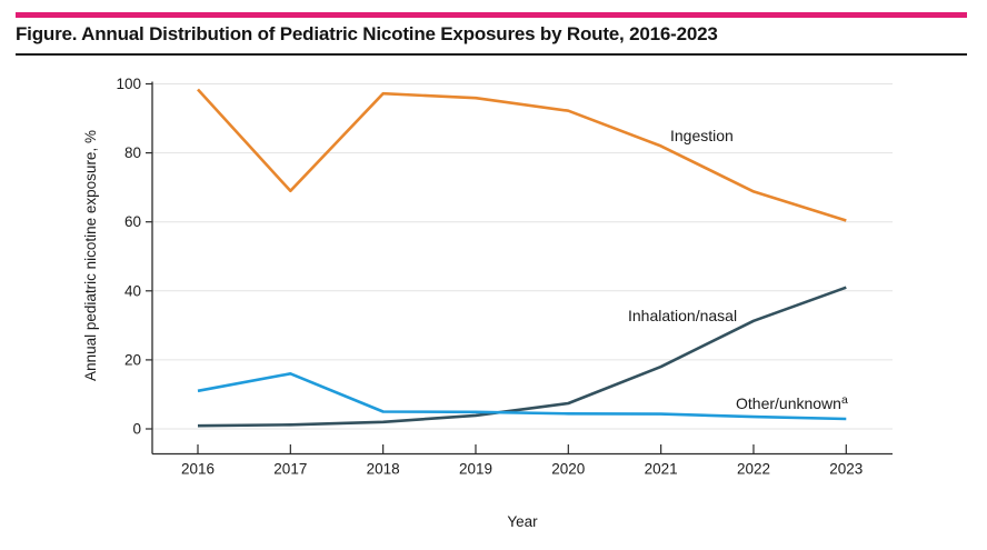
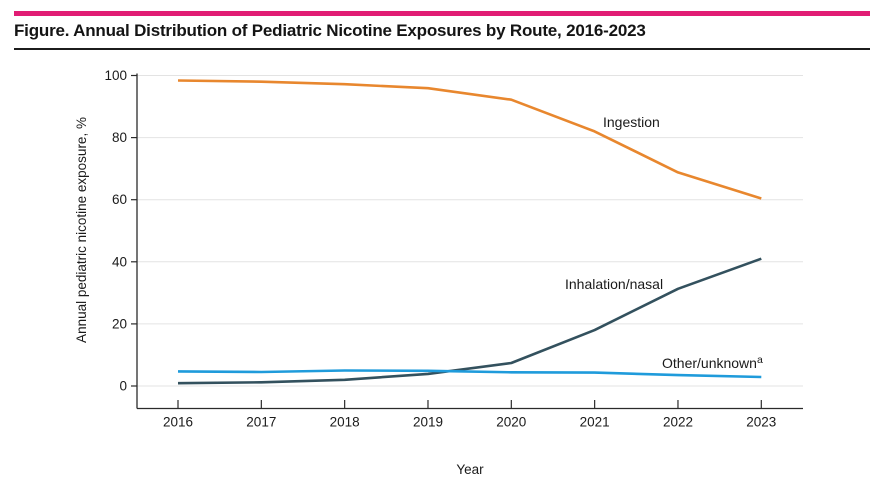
Other/unknown/2016: 11 -> 5
Ingestion/2017: 69 -> 98
Other/unknown/2017: 16 -> 4
